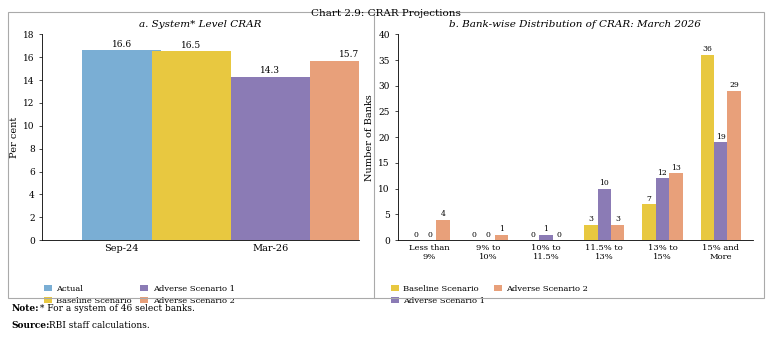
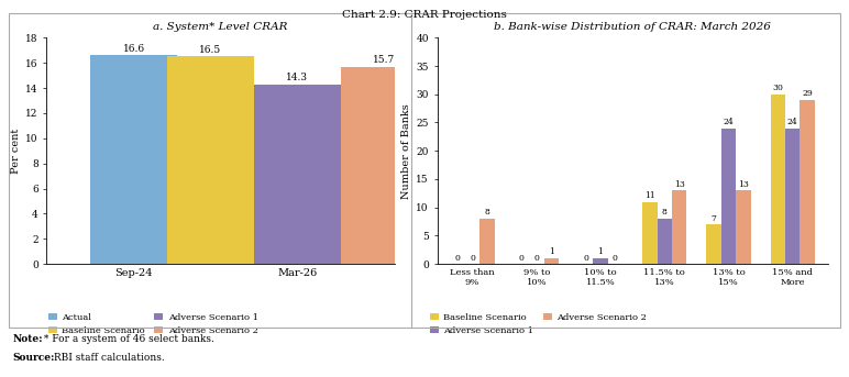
b. Bank-wise Distribution of CRAR: March 2026/Adverse Scenario 2/Less than 9%: 4 -> 8
b. Bank-wise Distribution of CRAR: March 2026/Baseline Scenario/11.5% to 13%: 3 -> 11
b. Bank-wise Distribution of CRAR: March 2026/Adverse Scenario 1/11.5% to 13%: 10 -> 8
b. Bank-wise Distribution of CRAR: March 2026/Adverse Scenario 2/11.5% to 13%: 3 -> 13
b. Bank-wise Distribution of CRAR: March 2026/Adverse Scenario 1/13% to 15%: 12 -> 24
b. Bank-wise Distribution of CRAR: March 2026/Baseline Scenario/15% and More: 36 -> 30
b. Bank-wise Distribution of CRAR: March 2026/Adverse Scenario 1/15% and More: 19 -> 24
